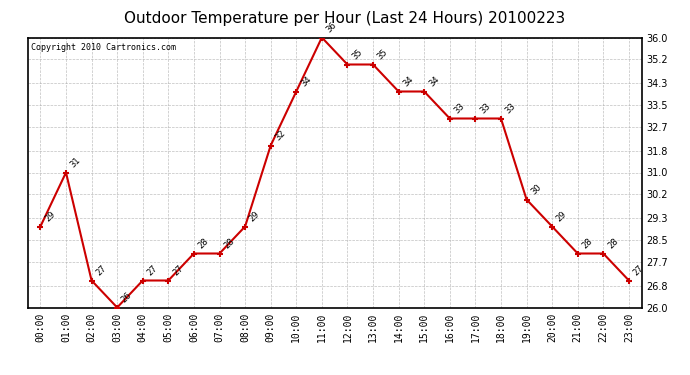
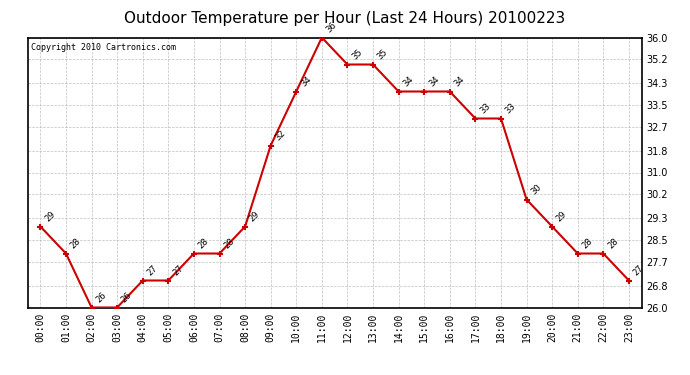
01:00: 31 -> 28
02:00: 27 -> 26
16:00: 33 -> 34
